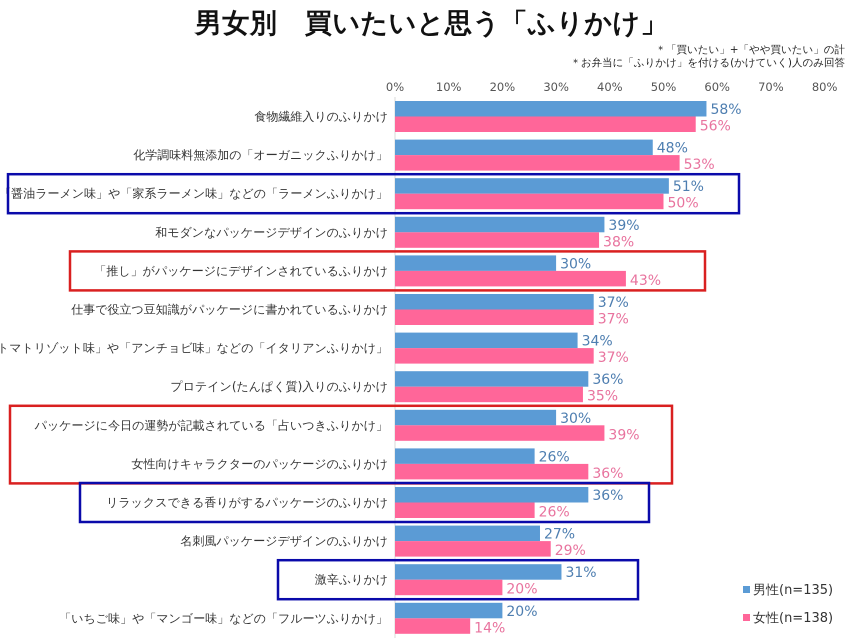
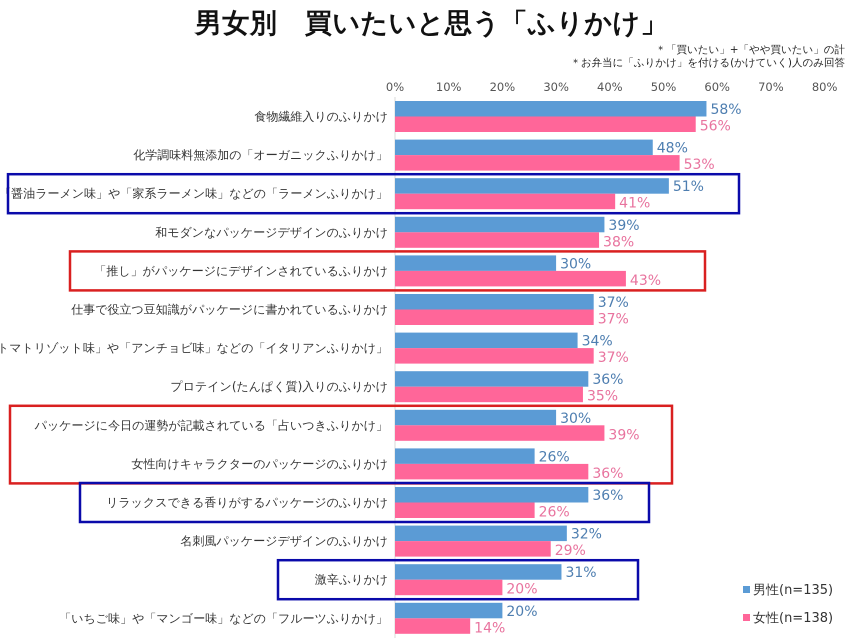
女性(n=138)/「醤油ラーメン味」や「家系ラーメン味」などの「ラーメンふりかけ」: 50% -> 41%
男性(n=135)/名刺風パッケージデザインのふりかけ: 27% -> 32%
